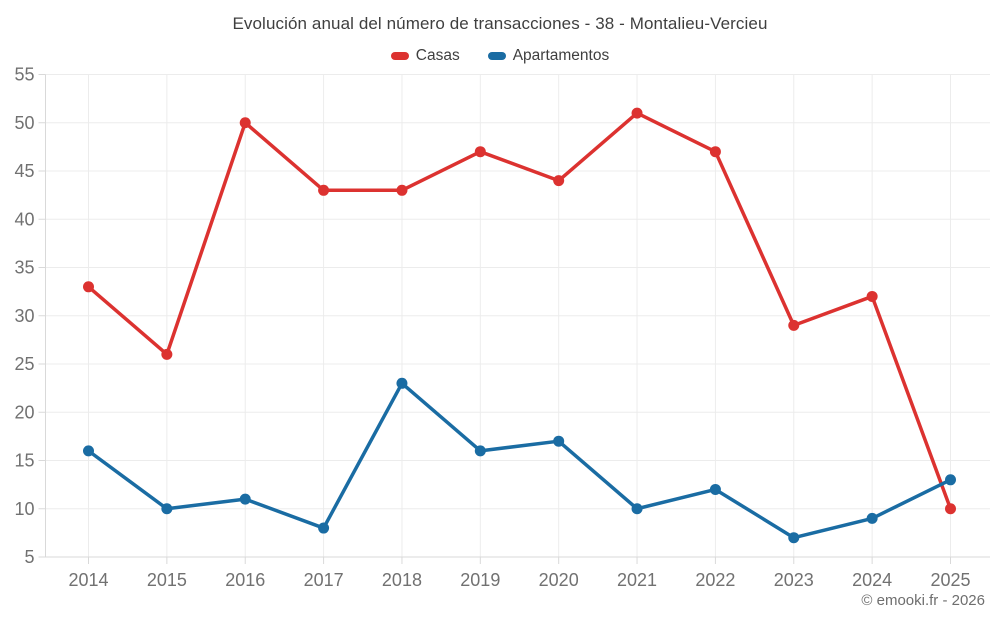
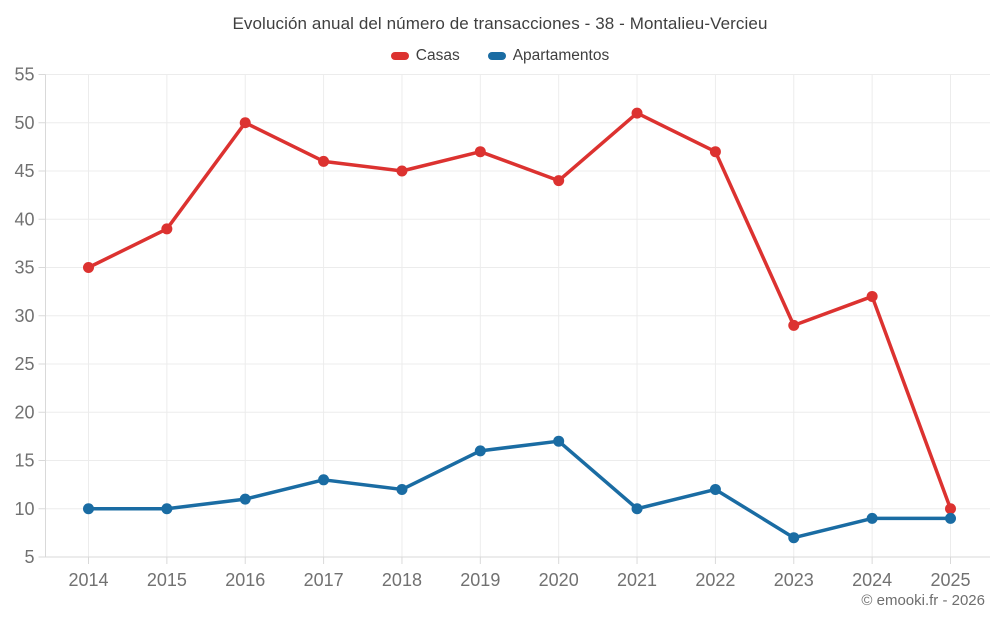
Casas/2014: 33 -> 35
Apartamentos/2014: 16 -> 10
Casas/2015: 26 -> 39
Casas/2017: 43 -> 46
Apartamentos/2017: 8 -> 13
Casas/2018: 43 -> 45
Apartamentos/2018: 23 -> 12
Apartamentos/2025: 13 -> 9
